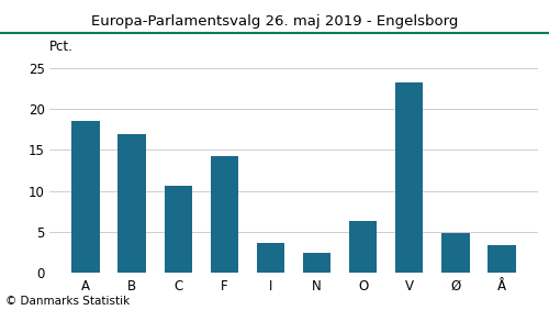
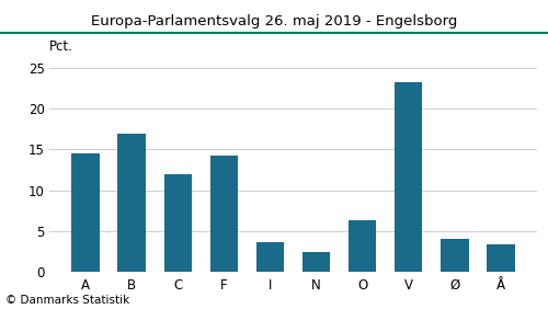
A: 18.6 -> 14.5
C: 10.6 -> 12.0
Ø: 4.8 -> 4.0
